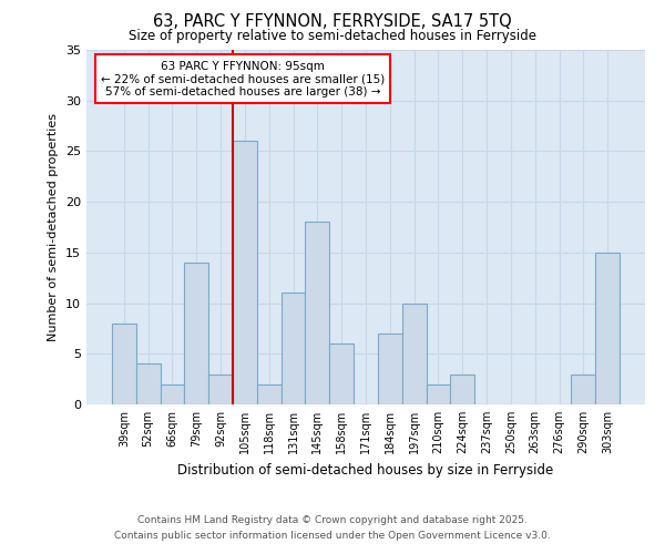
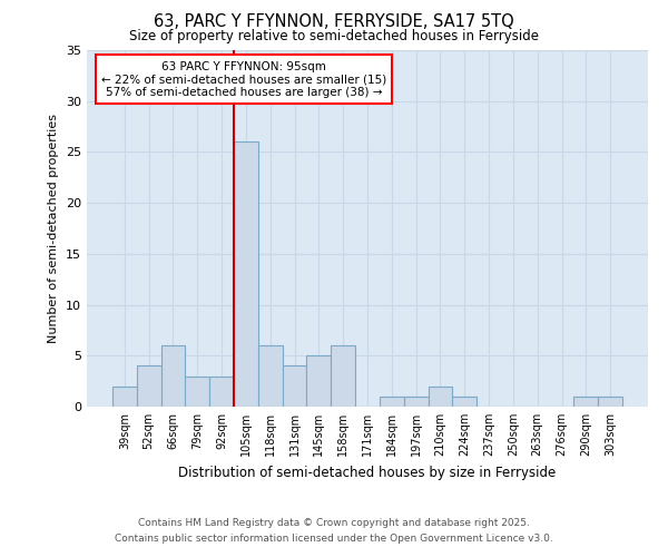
39sqm: 8 -> 2
66sqm: 2 -> 6
79sqm: 14 -> 3
118sqm: 2 -> 6
131sqm: 11 -> 4
145sqm: 18 -> 5
184sqm: 7 -> 1
197sqm: 10 -> 1
224sqm: 3 -> 1
290sqm: 3 -> 1
303sqm: 15 -> 1
